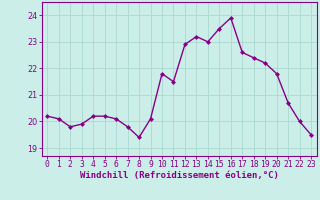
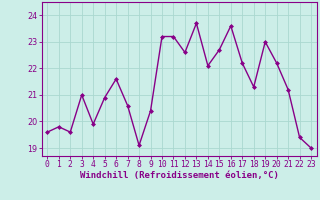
0: 20.2 -> 19.6
1: 20.1 -> 19.8
2: 19.8 -> 19.6
3: 19.9 -> 21.0
4: 20.2 -> 19.9
5: 20.2 -> 20.9
6: 20.1 -> 21.6
7: 19.8 -> 20.6
8: 19.4 -> 19.1
9: 20.1 -> 20.4
10: 21.8 -> 23.2
11: 21.5 -> 23.2
12: 22.9 -> 22.6
13: 23.2 -> 23.7
14: 23.0 -> 22.1
15: 23.5 -> 22.7
16: 23.9 -> 23.6
17: 22.6 -> 22.2
18: 22.4 -> 21.3
19: 22.2 -> 23.0
20: 21.8 -> 22.2
21: 20.7 -> 21.2
22: 20.0 -> 19.4
23: 19.5 -> 19.0
